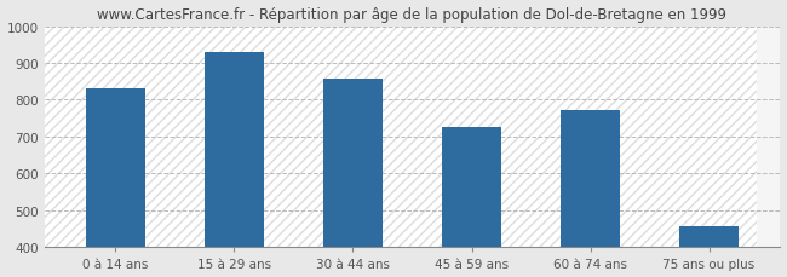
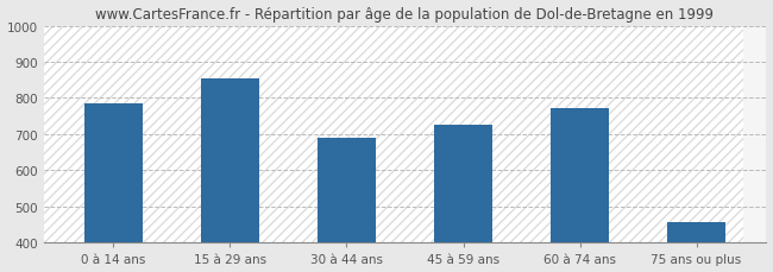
0 à 14 ans: 830 -> 785
15 à 29 ans: 928 -> 855
30 à 44 ans: 857 -> 690
